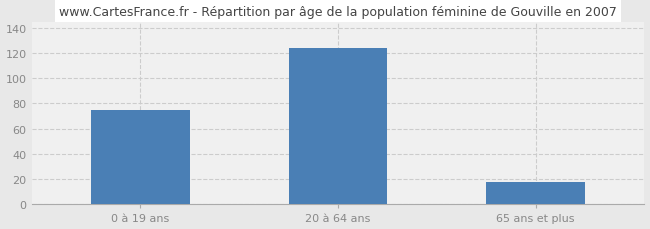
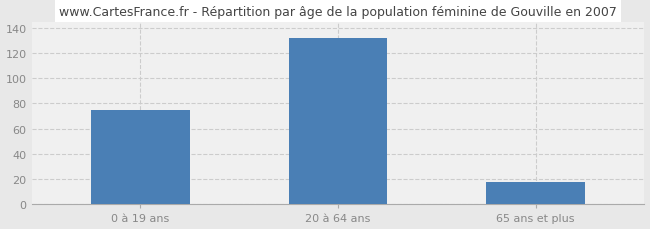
20 à 64 ans: 124 -> 132
